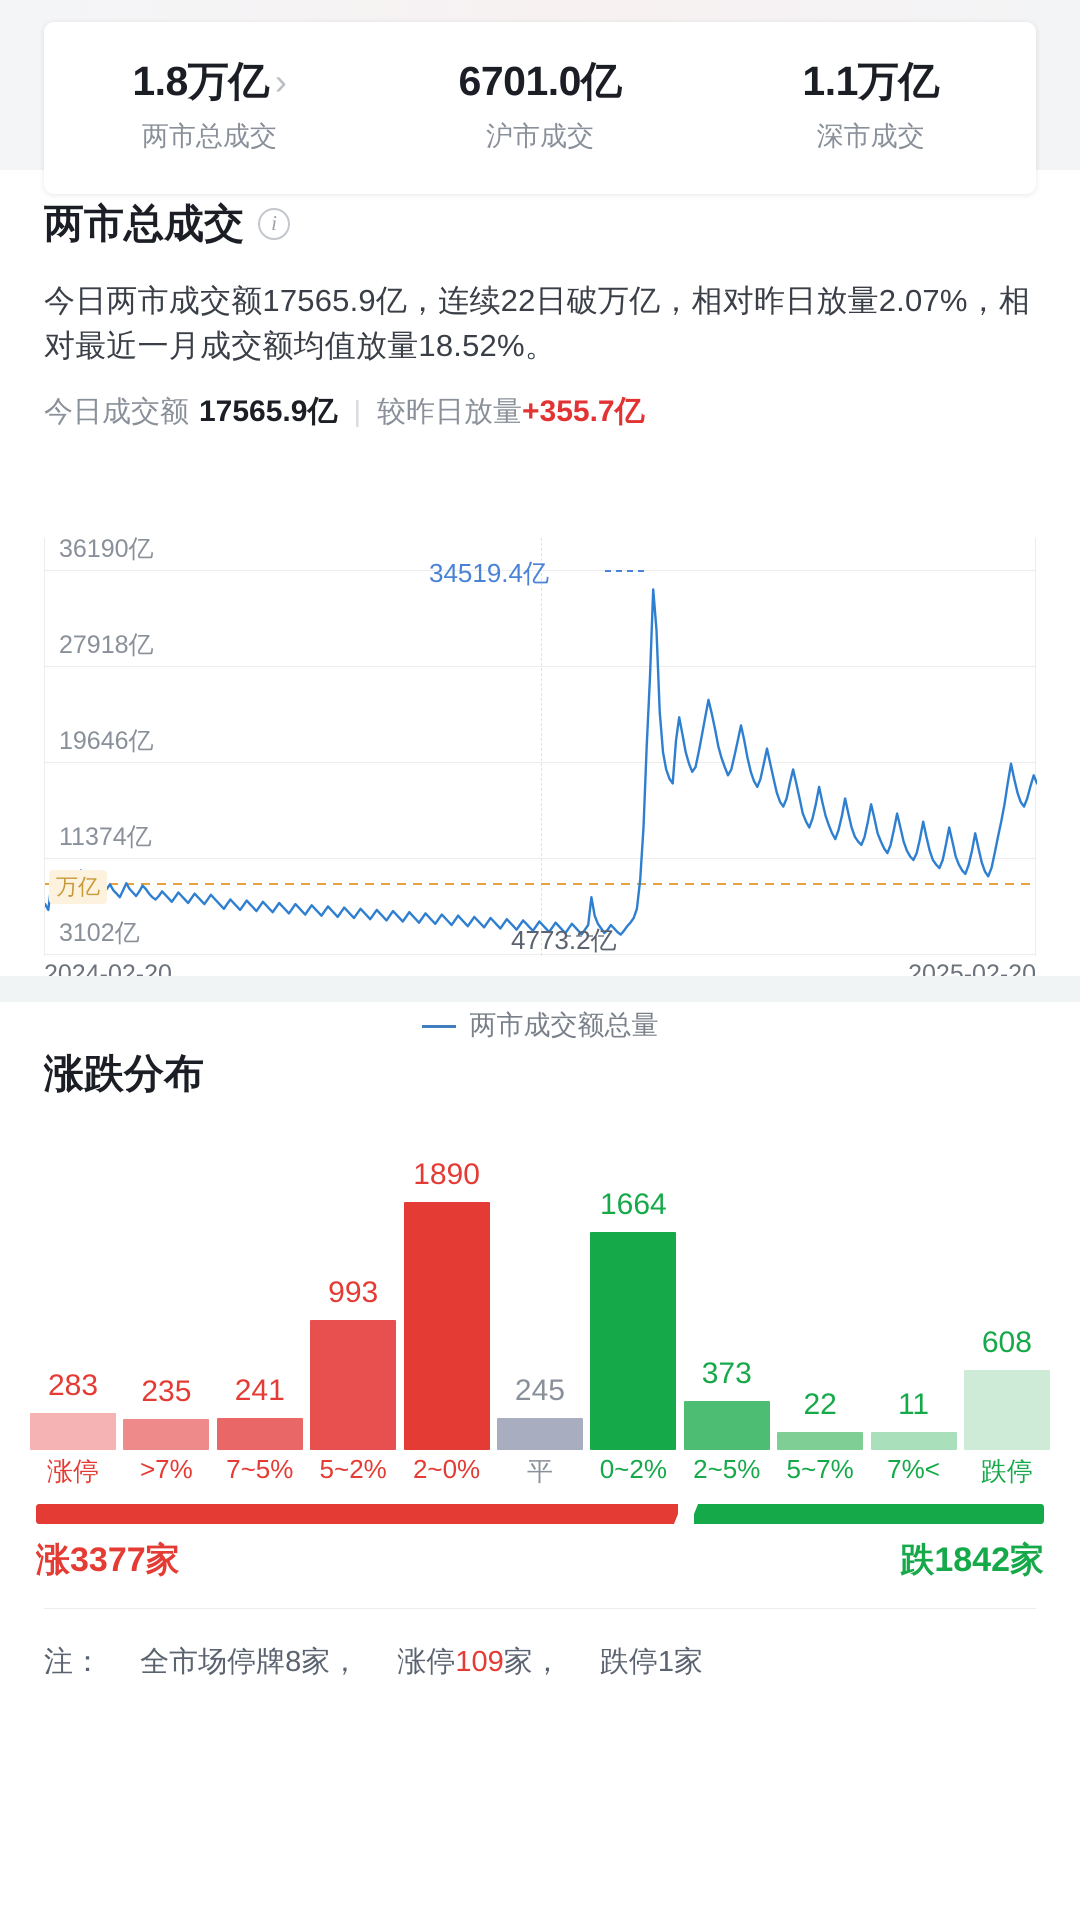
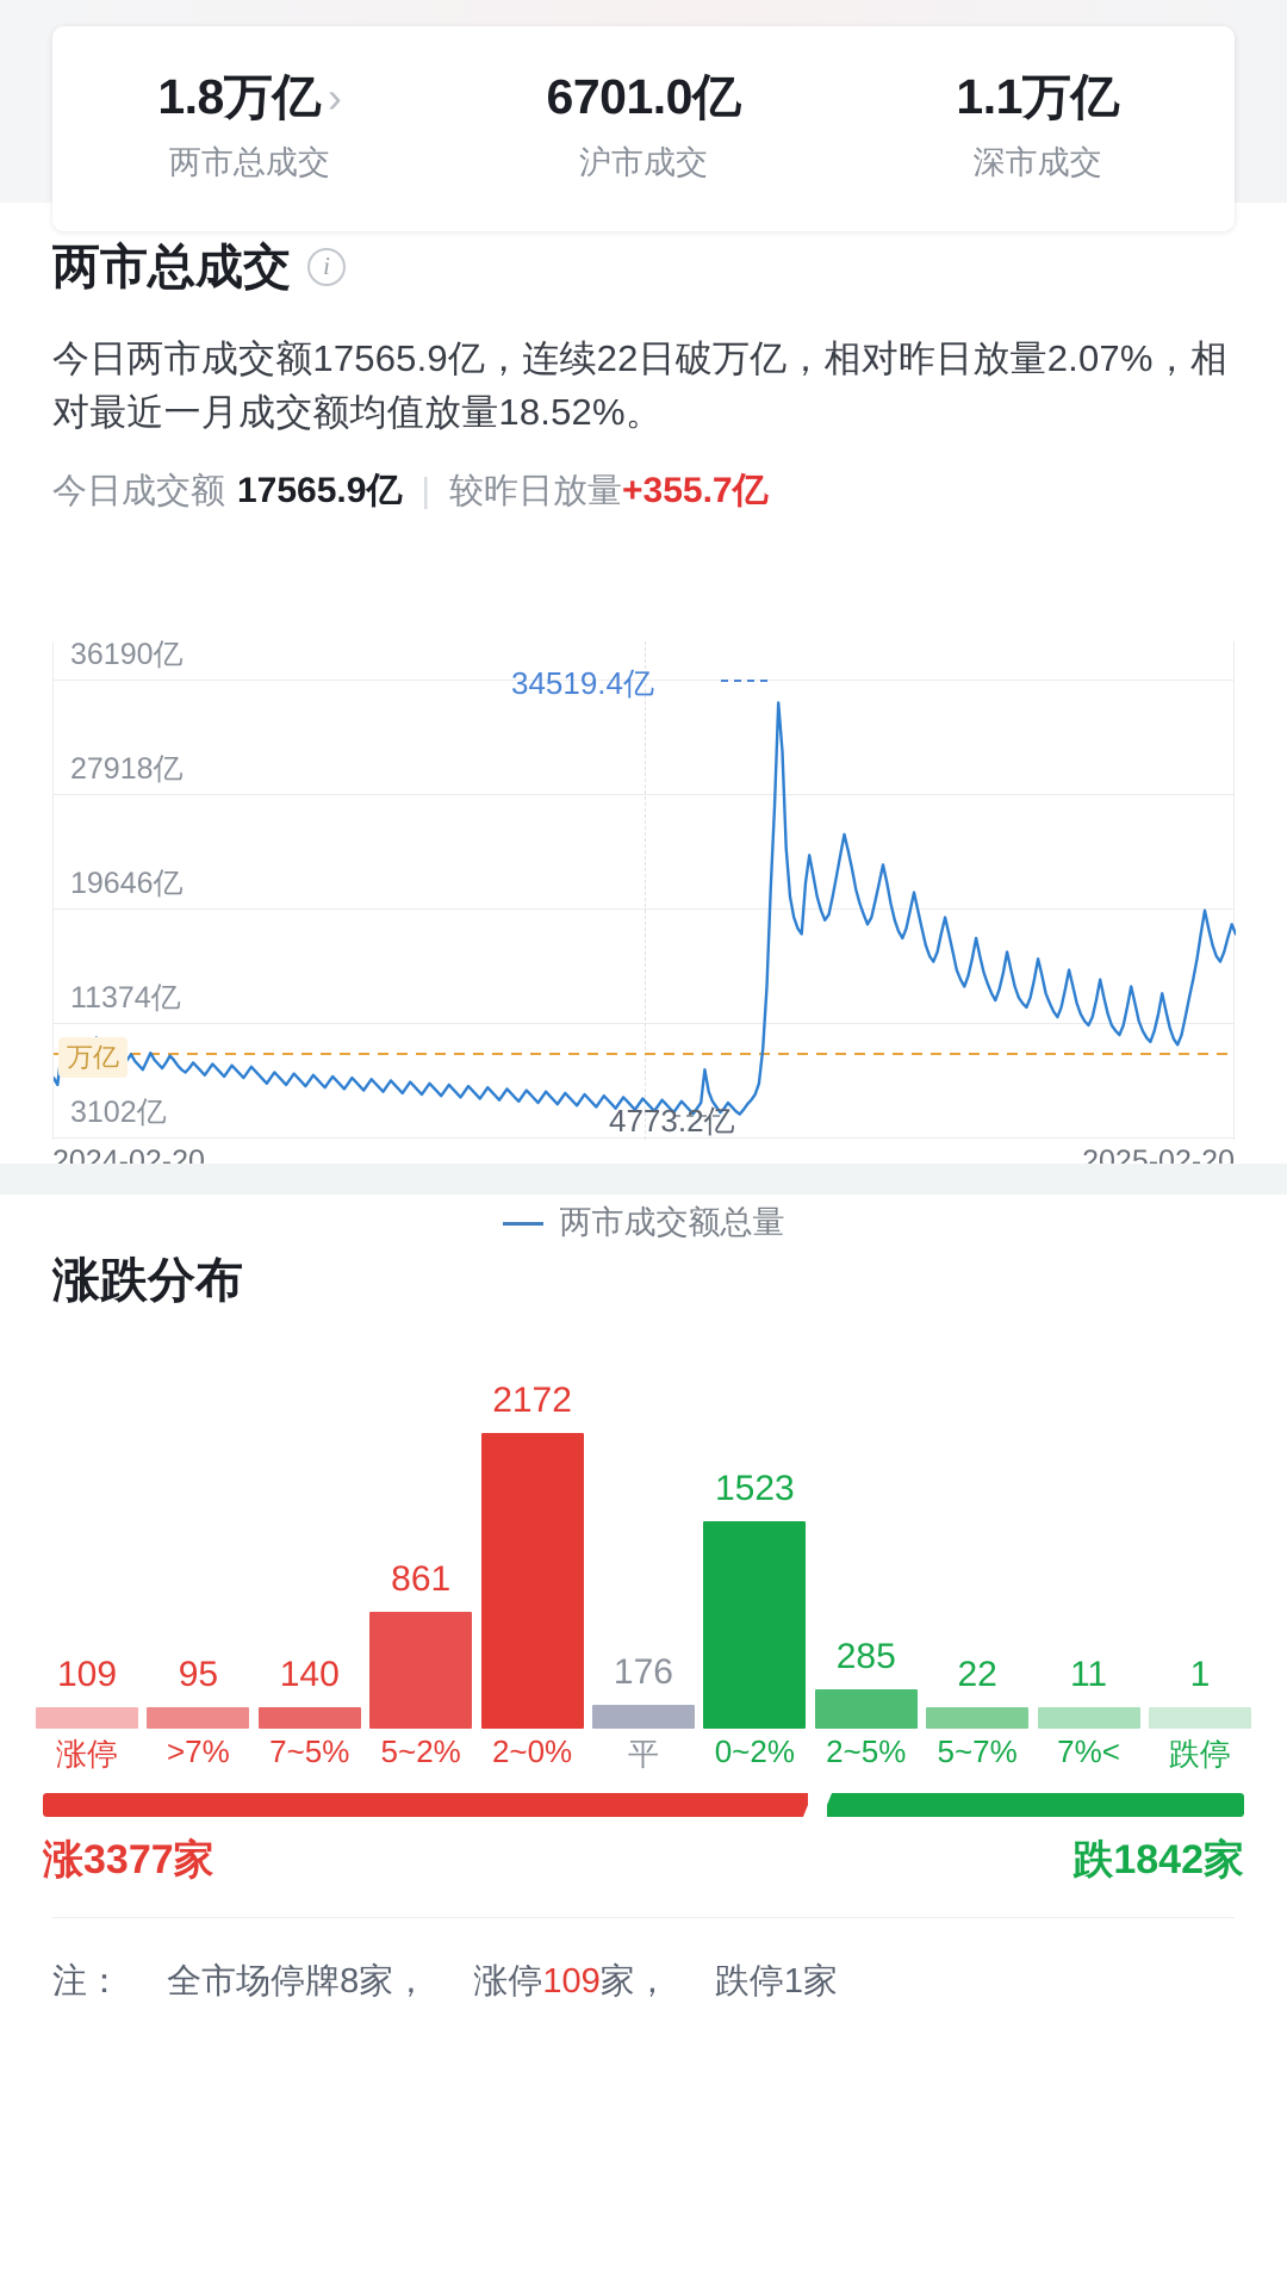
涨跌分布/涨停: 283 -> 109
涨跌分布/>7%: 235 -> 95
涨跌分布/7~5%: 241 -> 140
涨跌分布/5~2%: 993 -> 861
涨跌分布/2~0%: 1890 -> 2172
涨跌分布/平: 245 -> 176
涨跌分布/0~2%: 1664 -> 1523
涨跌分布/2~5%: 373 -> 285
涨跌分布/跌停: 608 -> 1
